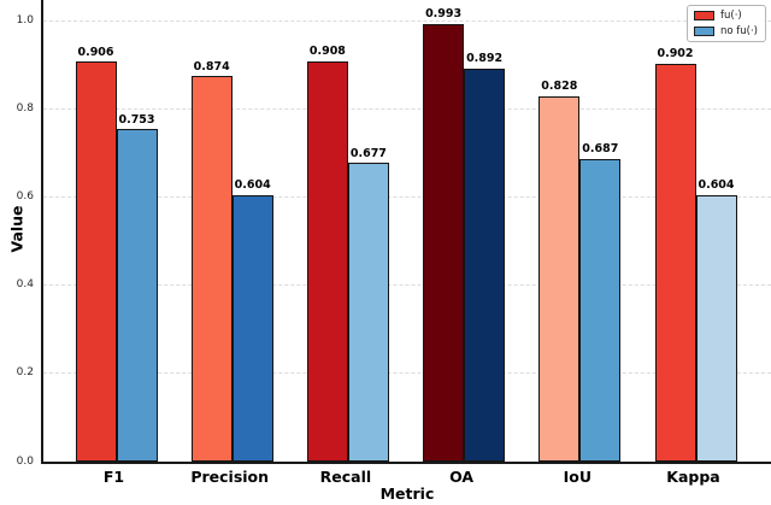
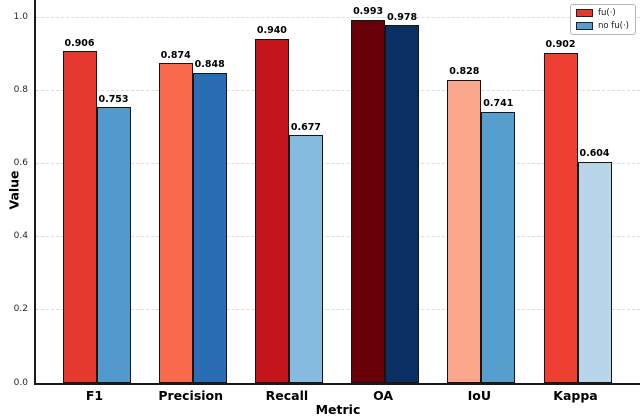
no fu(·)/Precision: 0.604 -> 0.848
fu(·)/Recall: 0.908 -> 0.940
no fu(·)/OA: 0.892 -> 0.978
no fu(·)/IoU: 0.687 -> 0.741
